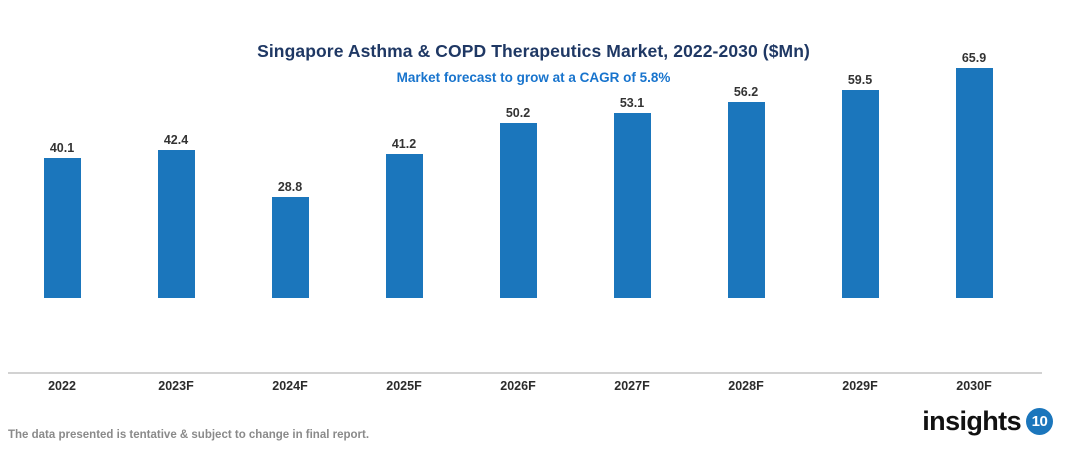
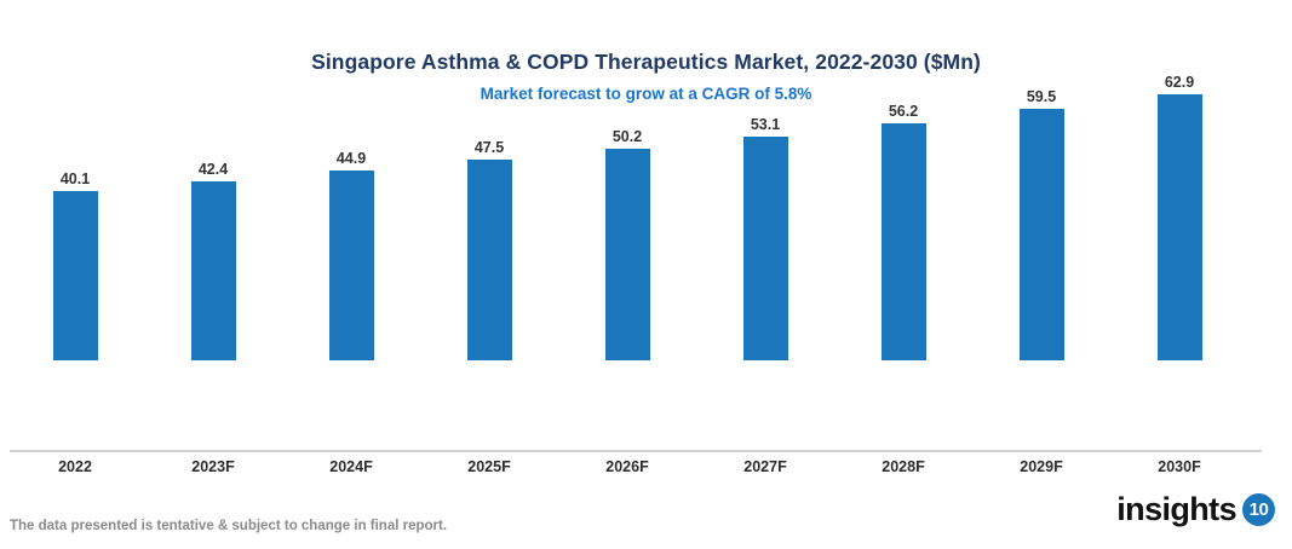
2024F: 28.8 -> 44.9
2025F: 41.2 -> 47.5
2030F: 65.9 -> 62.9
